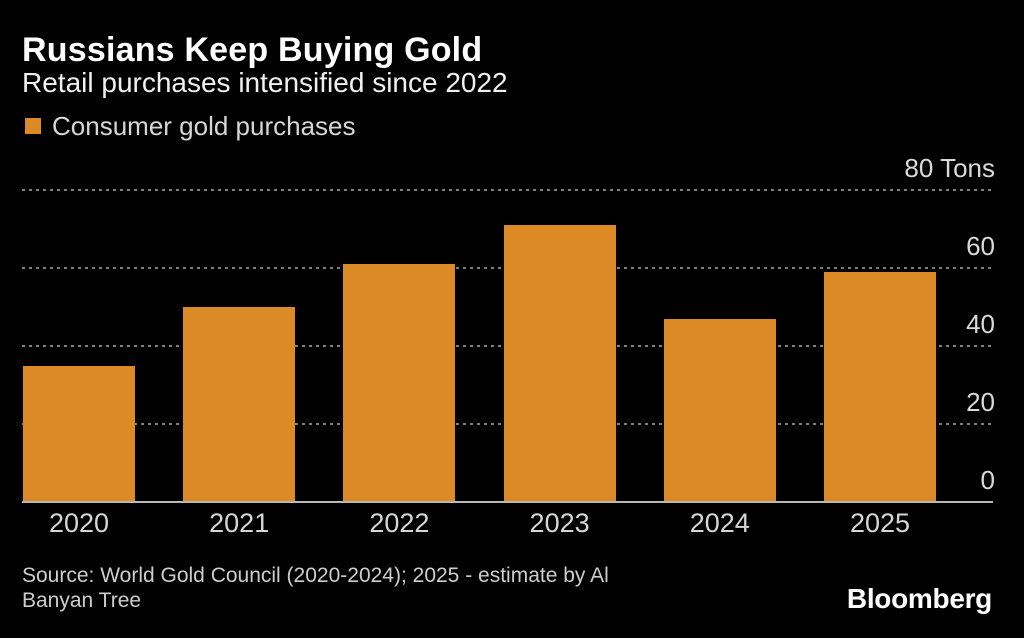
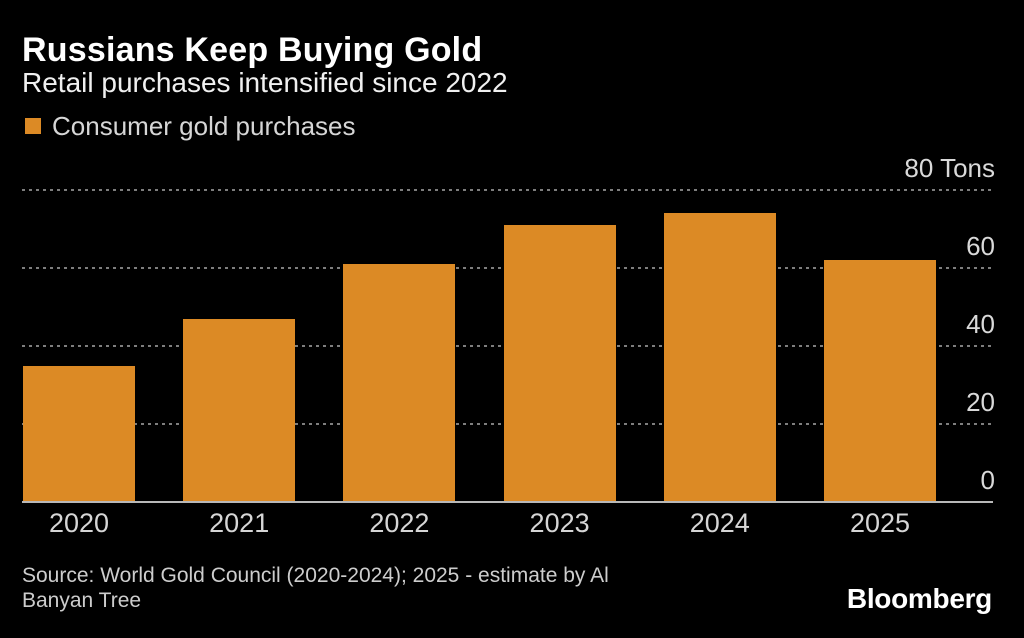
2021: 50 -> 47
2024: 47 -> 74
2025: 59 -> 62
